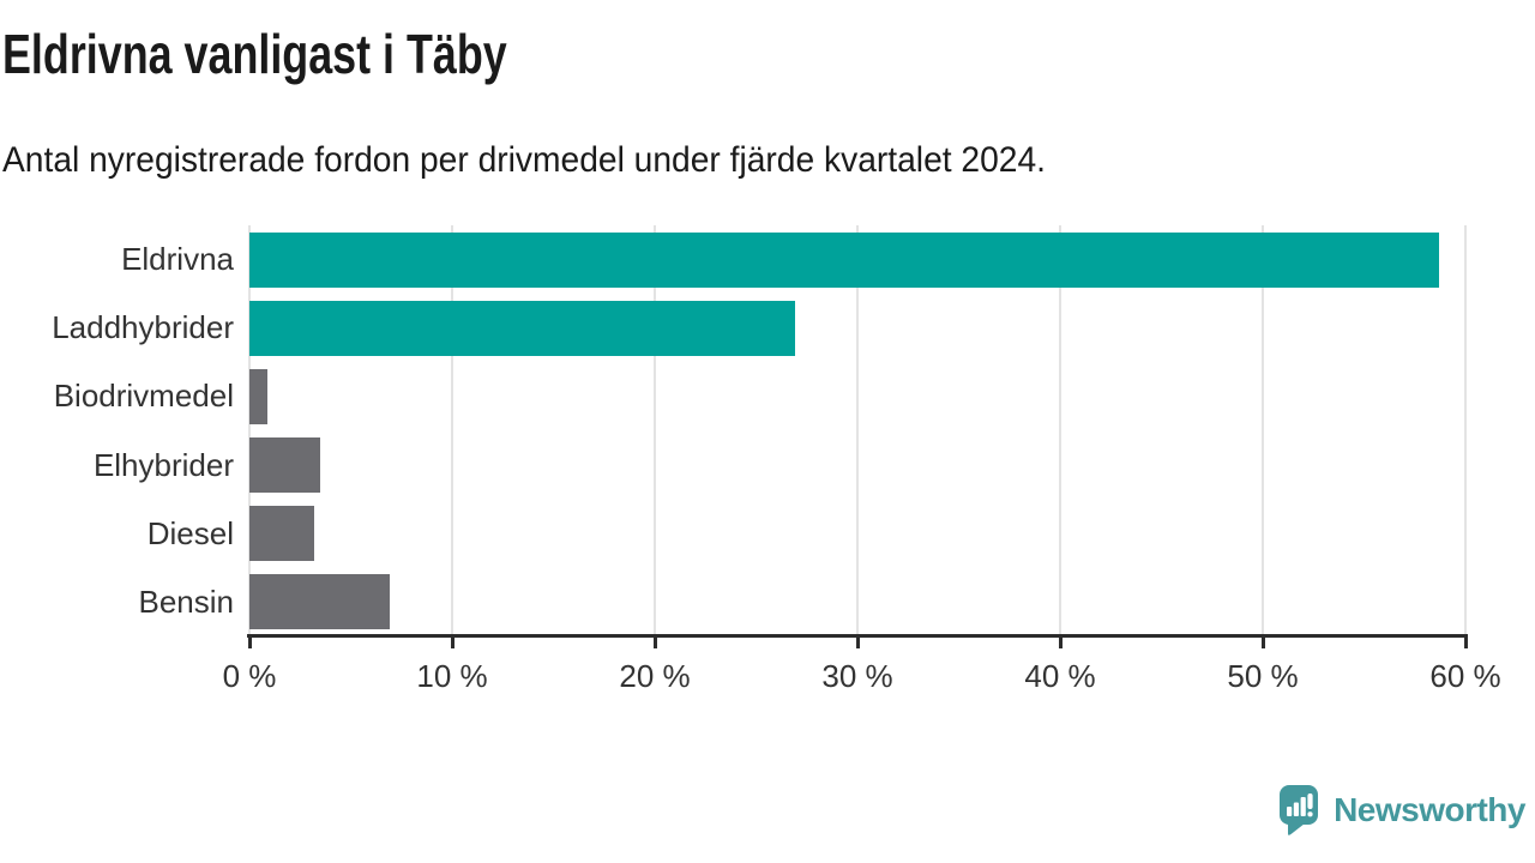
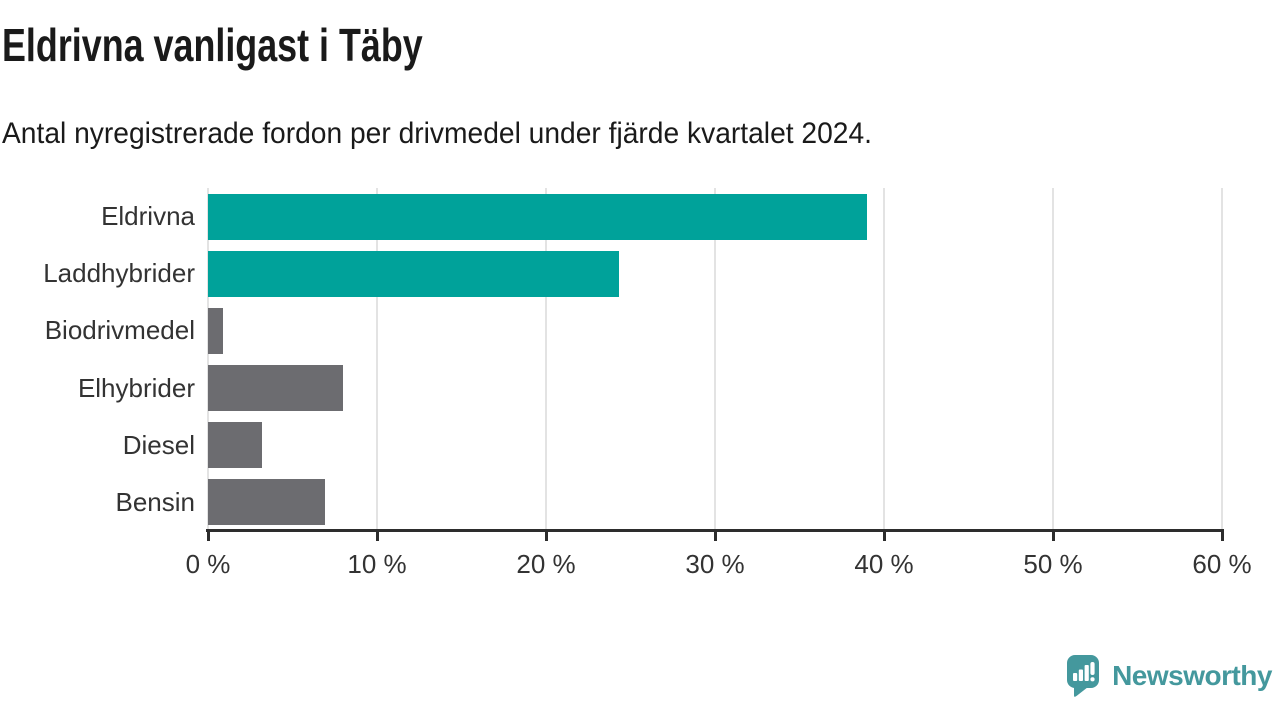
Eldrivna: 58.7% -> 39.0%
Laddhybrider: 26.9% -> 24.3%
Elhybrider: 3.5% -> 8.0%
